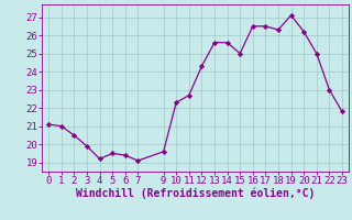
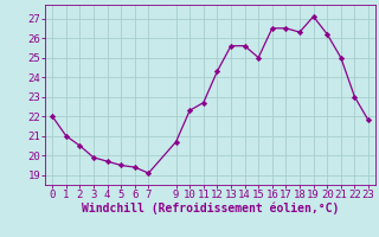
0: 21.1 -> 22.0
4: 19.2 -> 19.7
9: 19.6 -> 20.7
